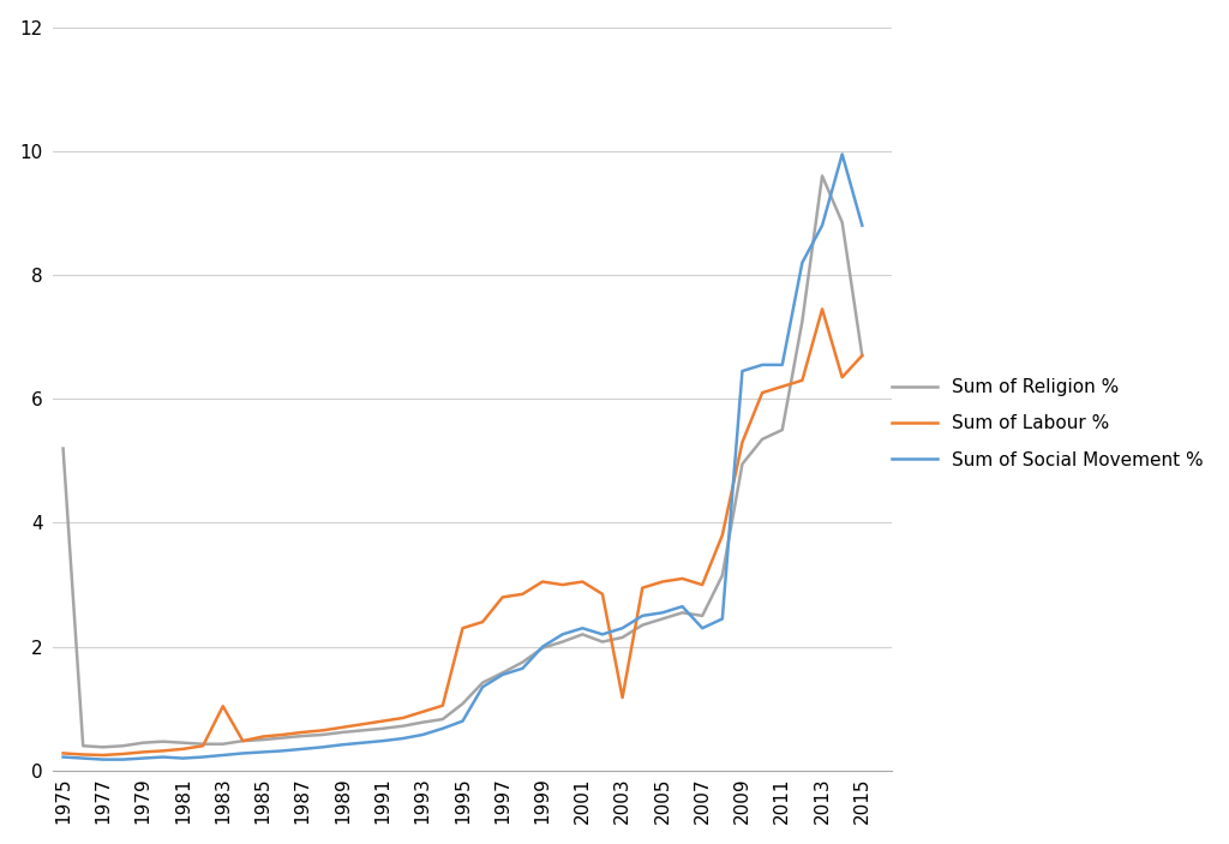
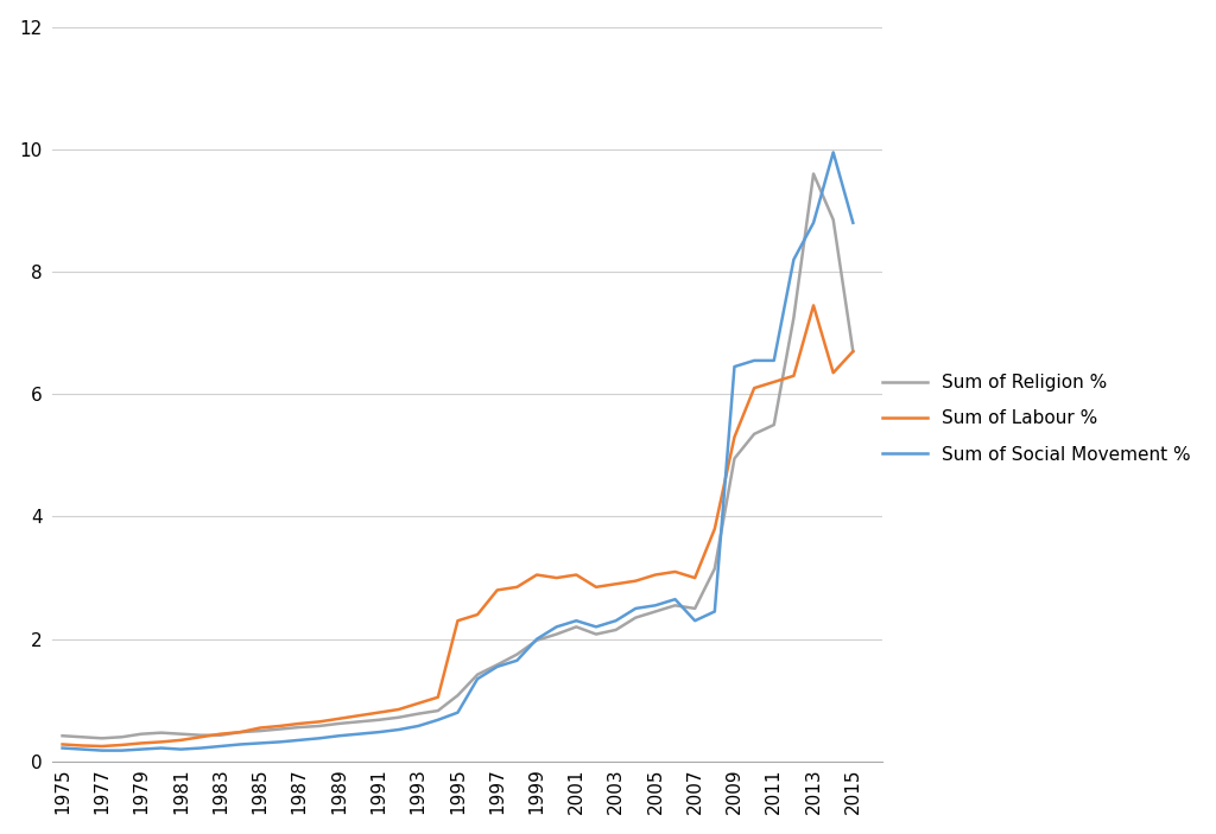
Sum of Religion %/1975: 5.20 -> 0.42
Sum of Labour %/1983: 1.04 -> 0.45
Sum of Labour %/2003: 1.18 -> 2.90
